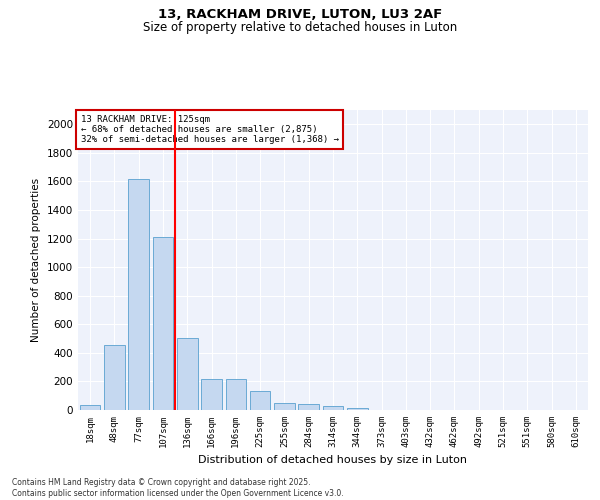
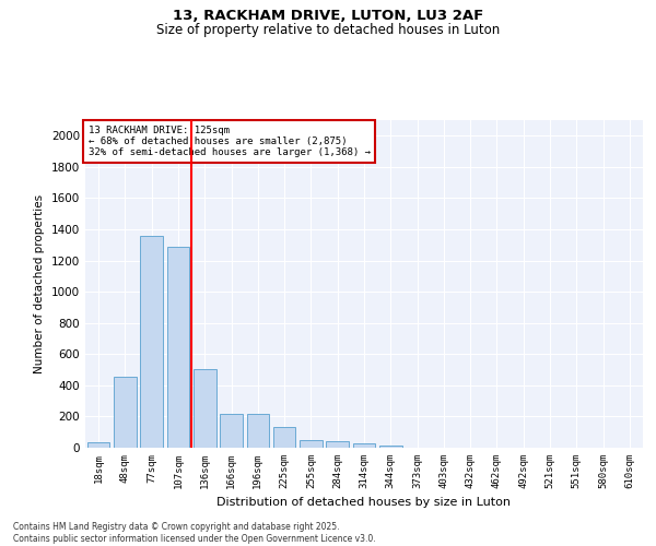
77sqm: 1620 -> 1360
107sqm: 1210 -> 1290
